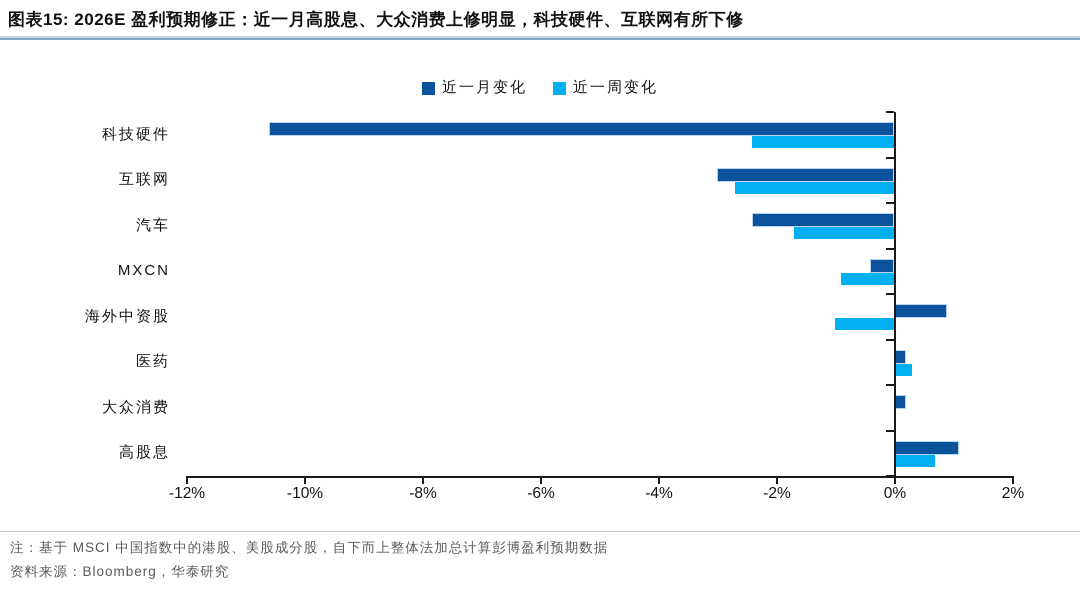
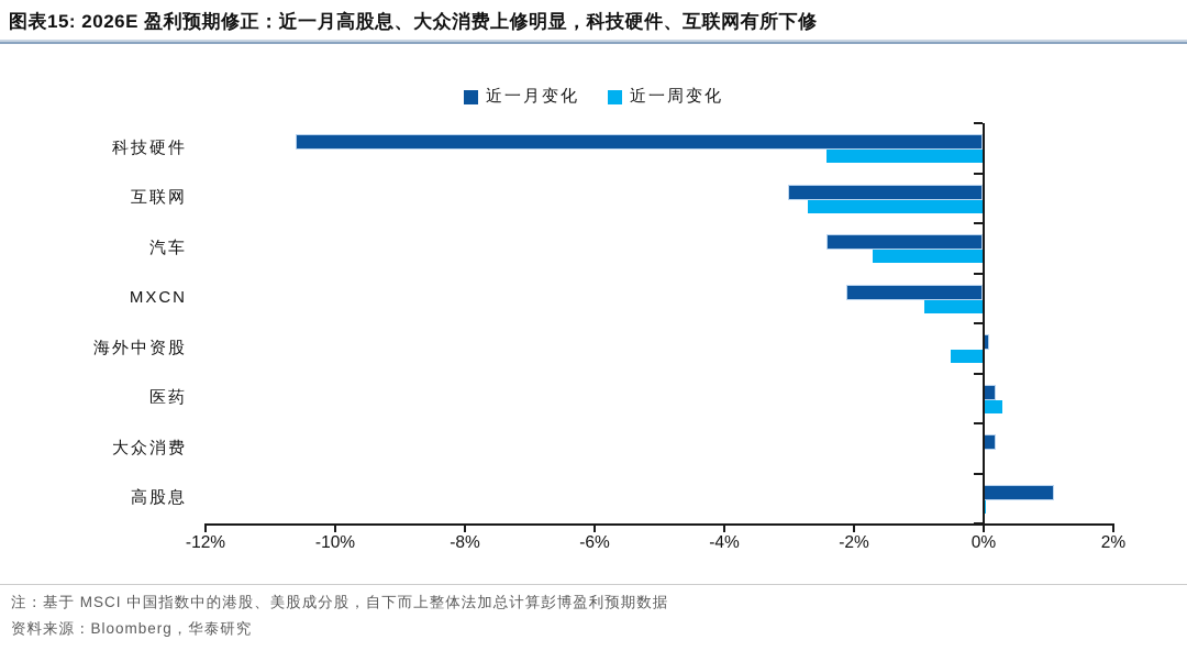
近一月变化/MXCN: -0.4% -> -2.1%
近一月变化/海外中资股: 0.9% -> 0.1%
近一周变化/海外中资股: -1.0% -> -0.5%
近一周变化/高股息: 0.7% -> 0.1%
